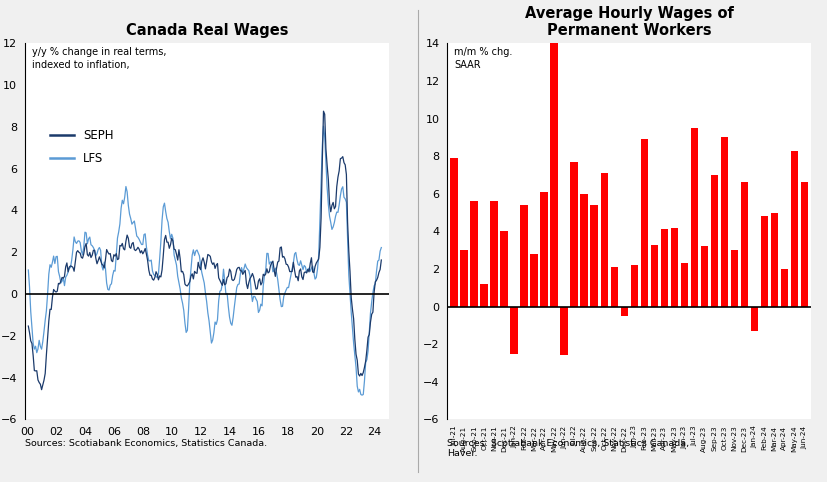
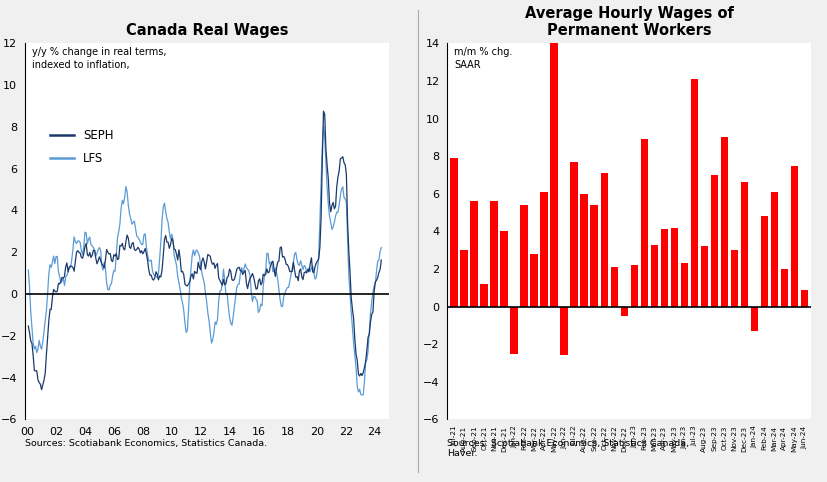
Average Hourly Wages of Permanent Workers/Jul-23: 9.5 -> 12.1
Average Hourly Wages of Permanent Workers/Mar-24: 5.0 -> 6.1
Average Hourly Wages of Permanent Workers/May-24: 8.3 -> 7.5
Average Hourly Wages of Permanent Workers/Jun-24: 6.6 -> 0.9
